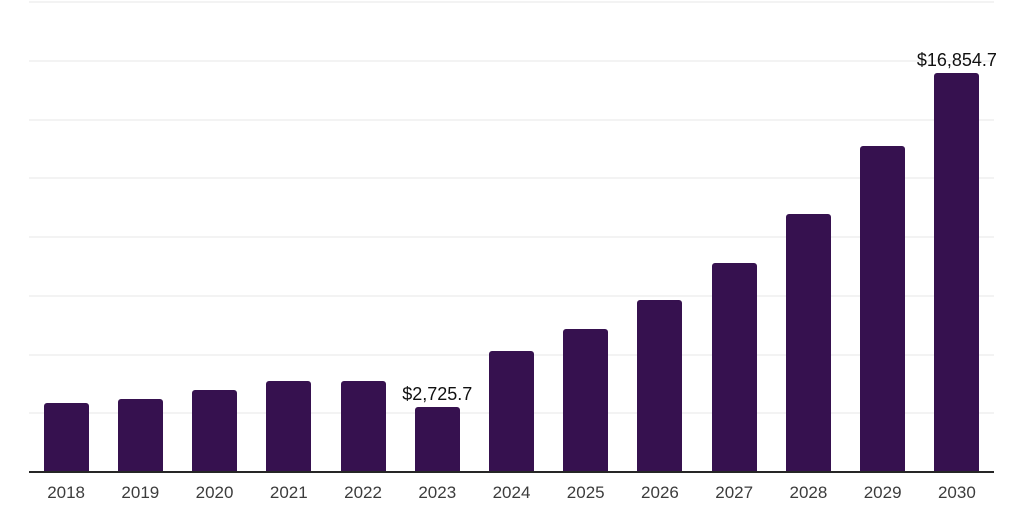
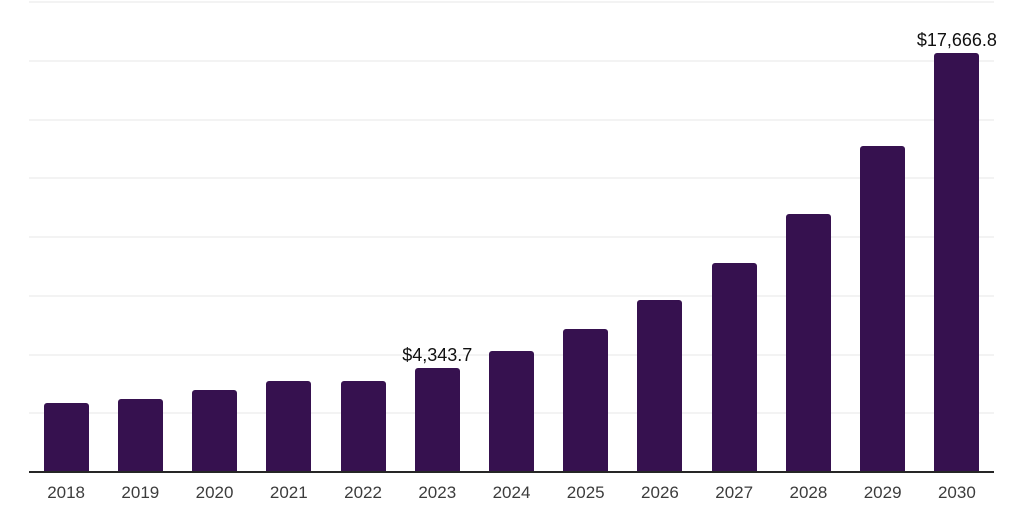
2023: $2,725.7 -> $4,343.7
2030: $16,854.7 -> $17,666.8
